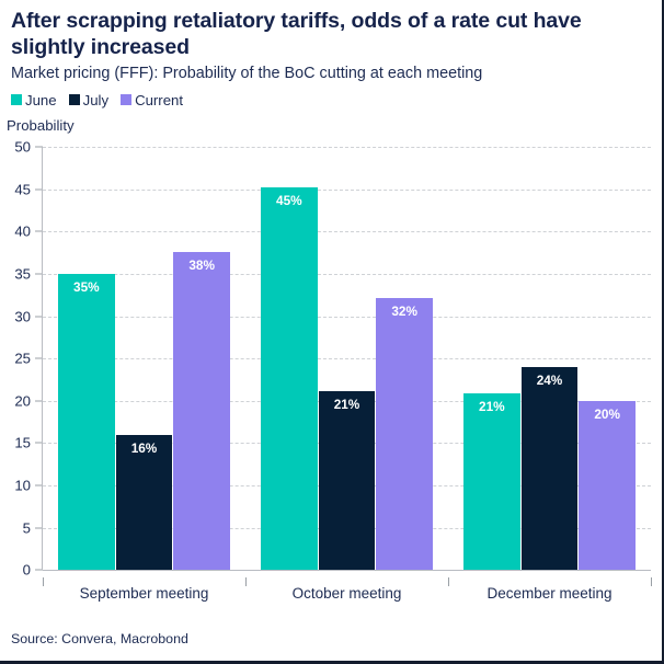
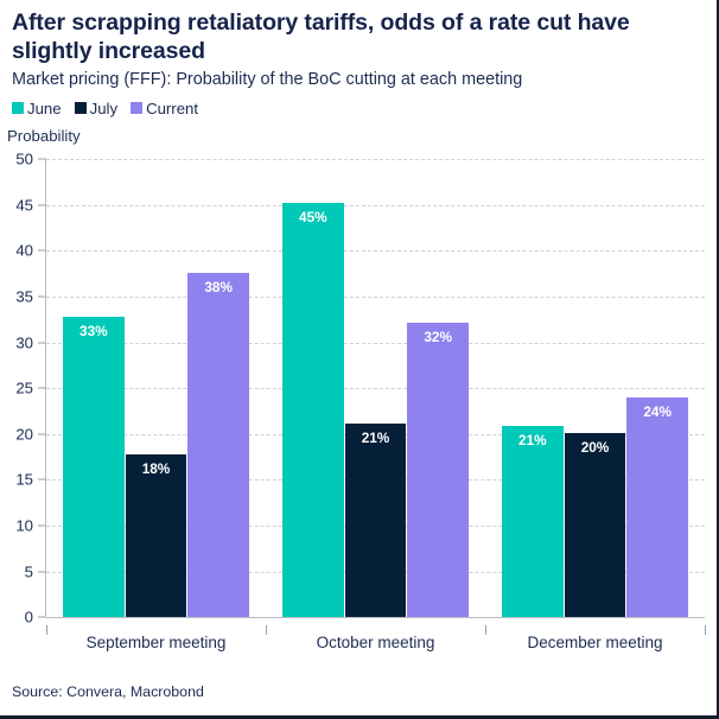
June/September meeting: 35% -> 33%
July/September meeting: 16% -> 18%
July/December meeting: 24% -> 20%
Current/December meeting: 20% -> 24%
